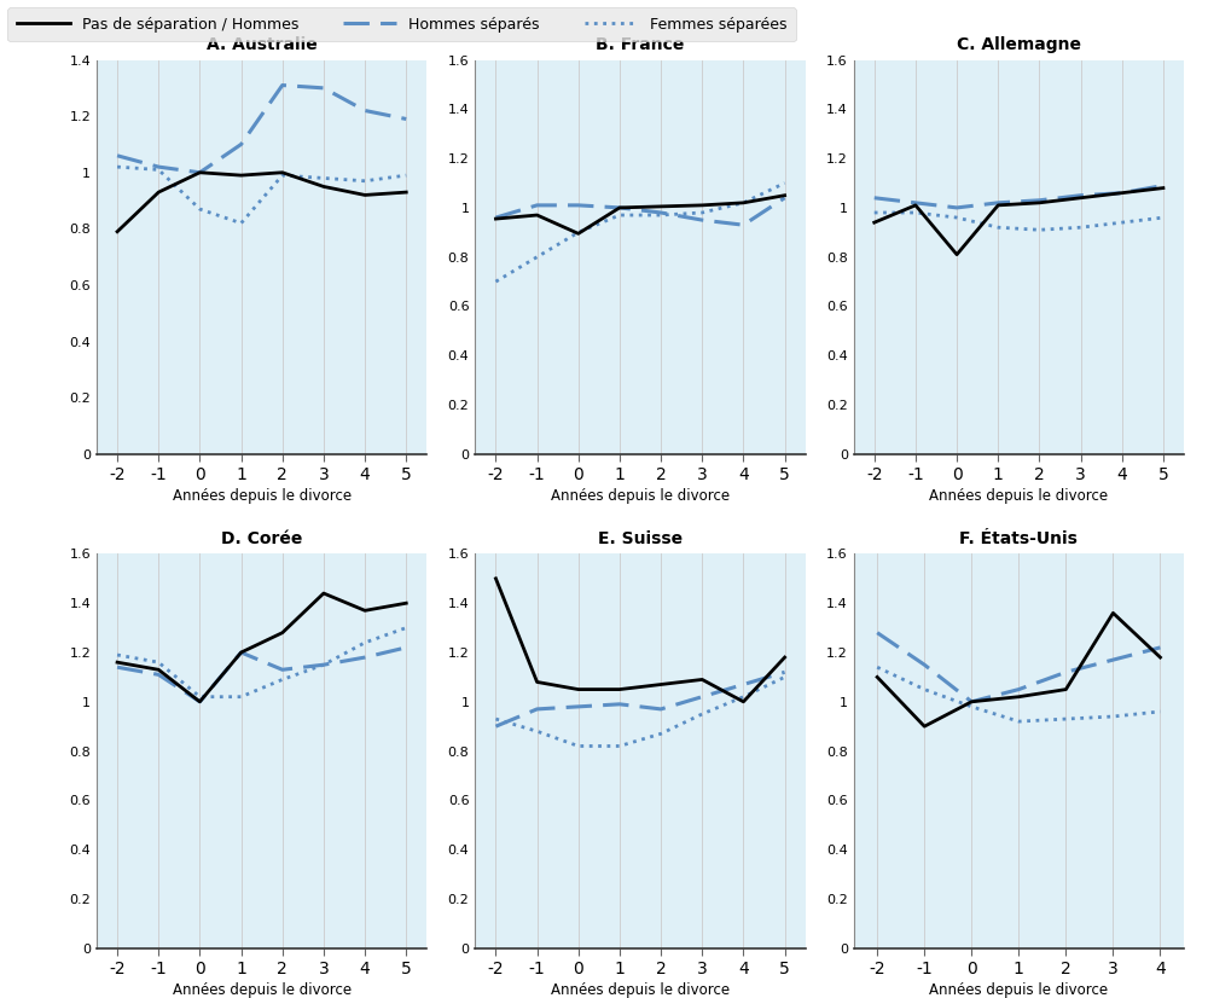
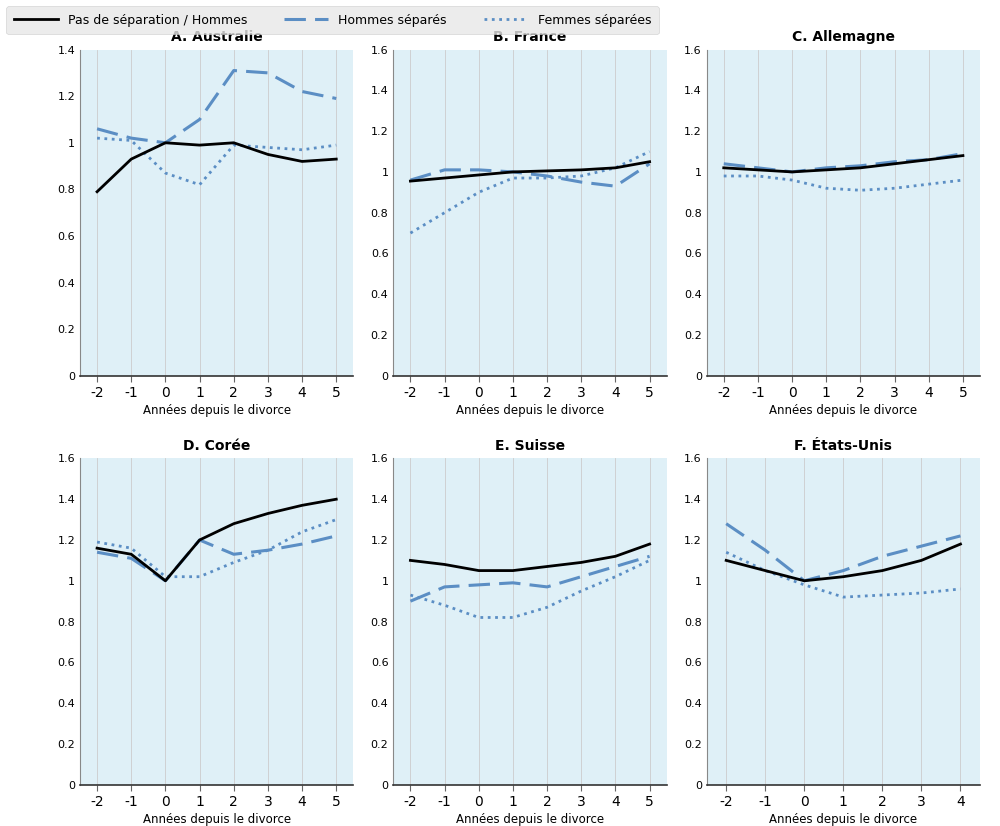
B. France/Pas de séparation / Hommes/0: 0.895 -> 0.985
C. Allemagne/Pas de séparation / Hommes/-2: 0.94 -> 1.02
C. Allemagne/Pas de séparation / Hommes/0: 0.81 -> 1.00
D. Corée/Pas de séparation / Hommes/3: 1.44 -> 1.33
E. Suisse/Pas de séparation / Hommes/-2: 1.50 -> 1.10
E. Suisse/Pas de séparation / Hommes/4: 1.00 -> 1.12
F. États-Unis/Pas de séparation / Hommes/-1: 0.90 -> 1.05
F. États-Unis/Pas de séparation / Hommes/3: 1.36 -> 1.10
